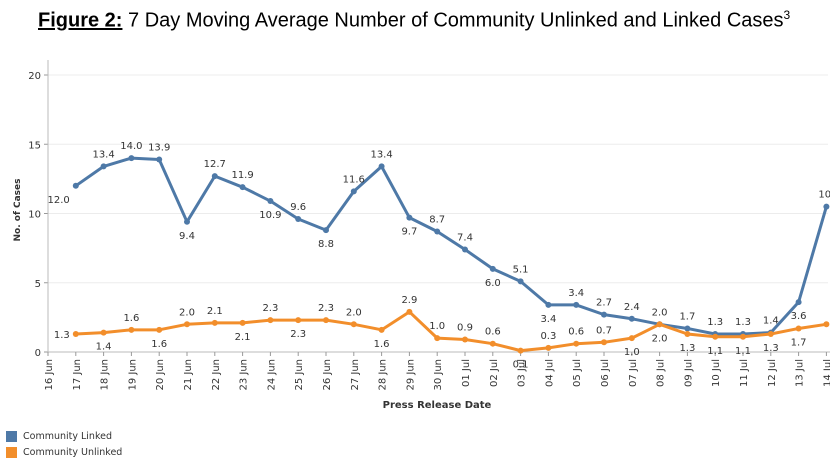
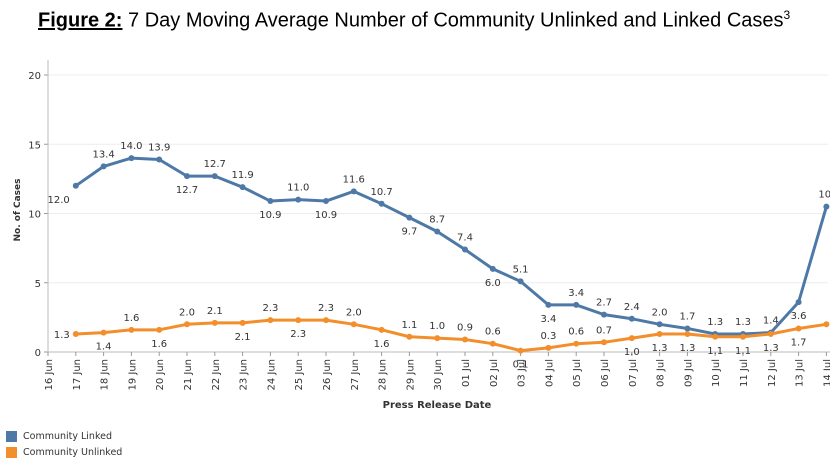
Community Linked/21 Jun: 9.4 -> 12.7
Community Linked/25 Jun: 9.6 -> 11.0
Community Linked/26 Jun: 8.8 -> 10.9
Community Linked/28 Jun: 13.4 -> 10.7
Community Unlinked/29 Jun: 2.9 -> 1.1
Community Unlinked/08 Jul: 2.0 -> 1.3
